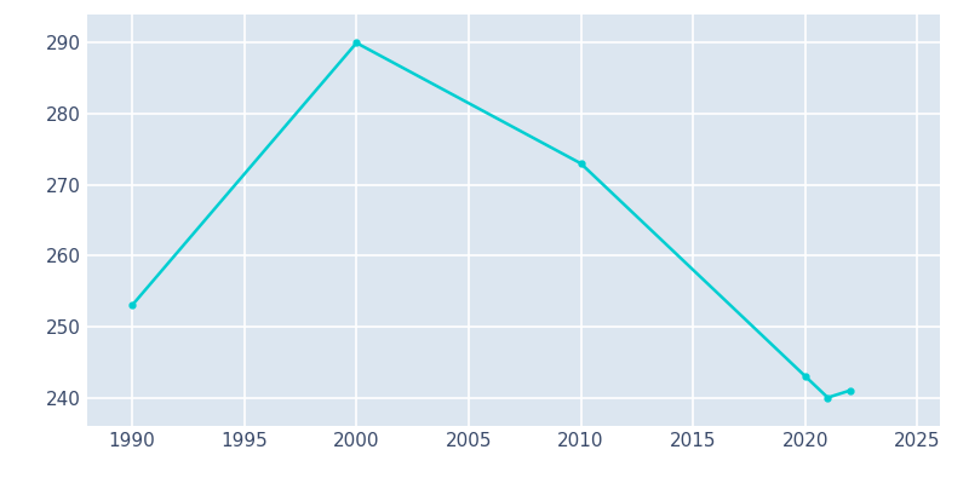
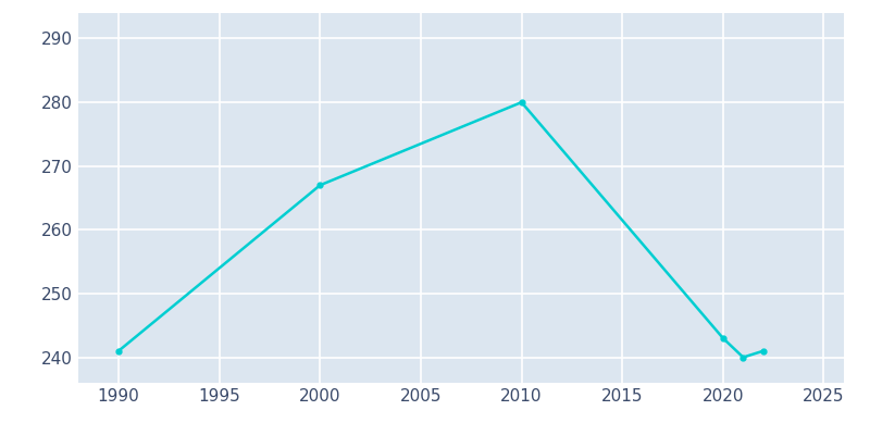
1990: 253 -> 241
2000: 290 -> 267
2010: 273 -> 280
